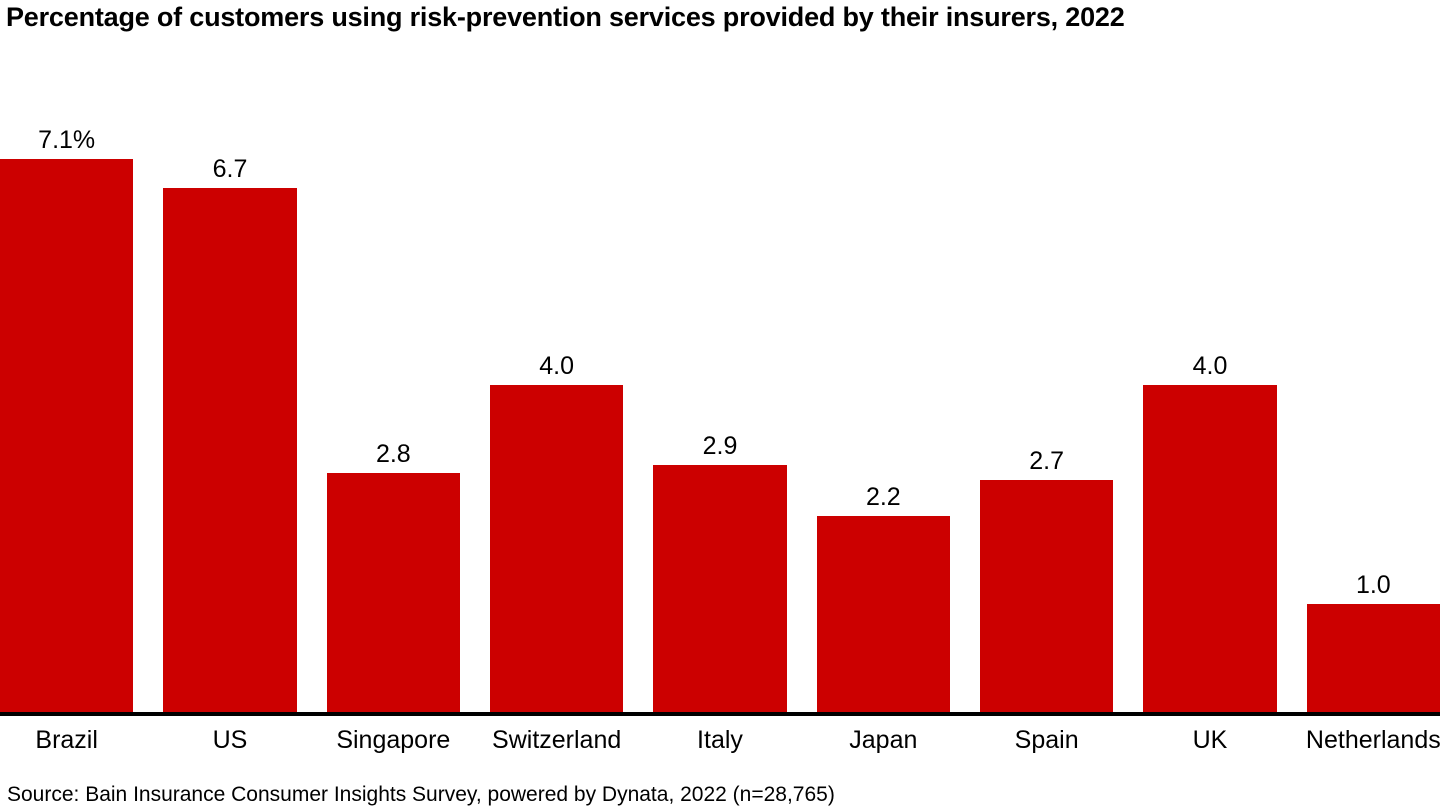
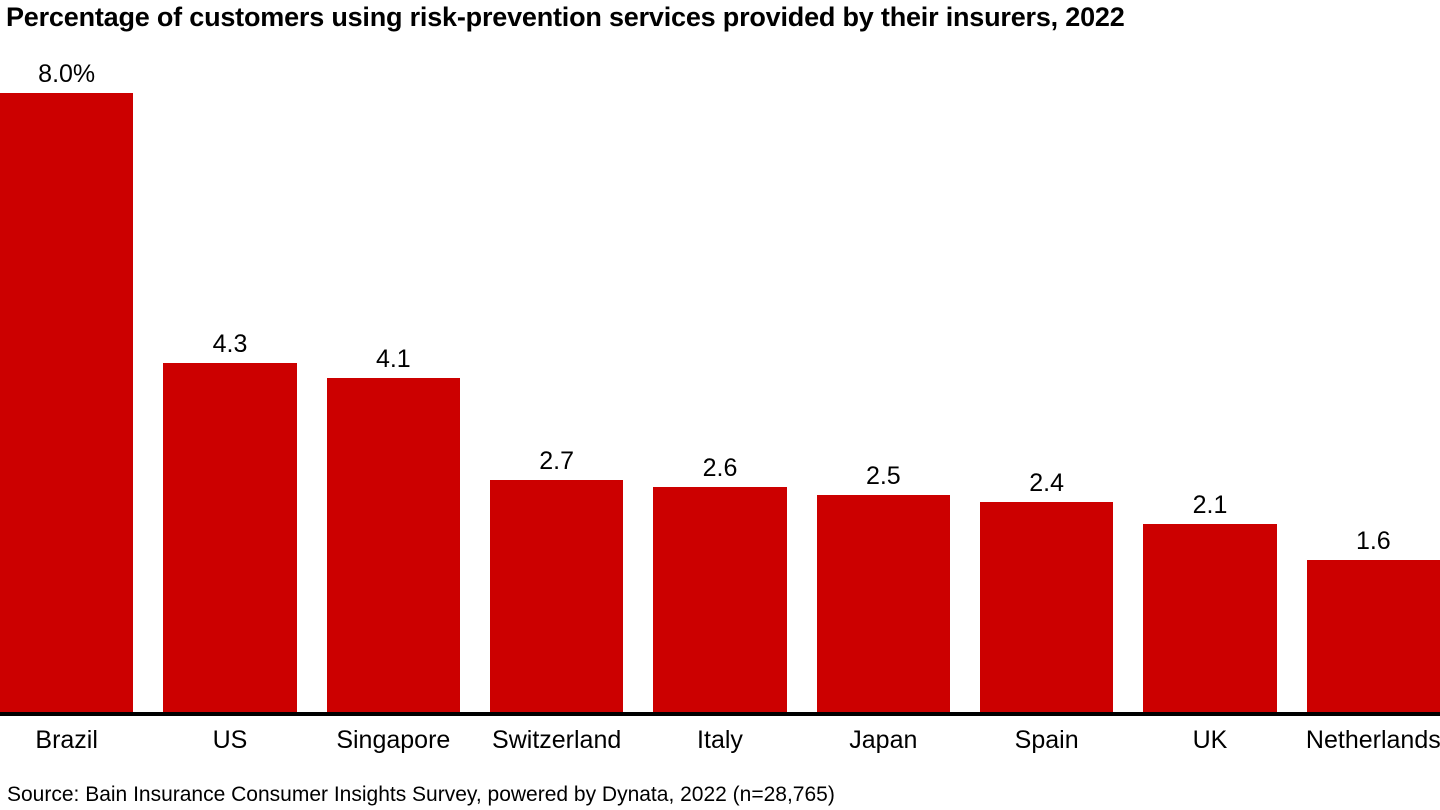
Brazil: 7.1% -> 8.0%
US: 6.7 -> 4.3
Singapore: 2.8 -> 4.1
Switzerland: 4.0 -> 2.7
Italy: 2.9 -> 2.6
Japan: 2.2 -> 2.5
Spain: 2.7 -> 2.4
UK: 4.0 -> 2.1
Netherlands: 1.0 -> 1.6
